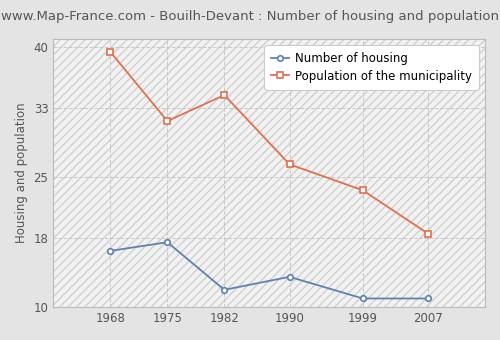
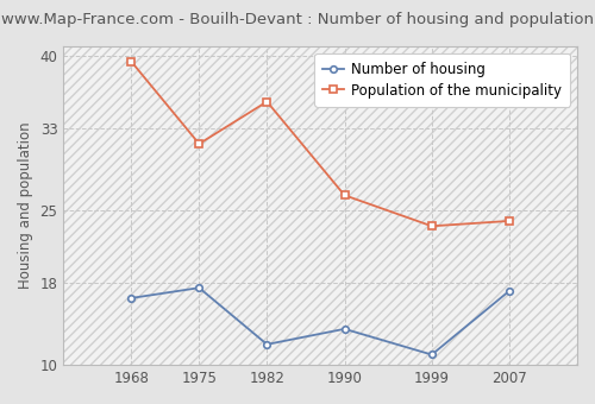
Population of the municipality/1982: 34.5 -> 35.6
Number of housing/2007: 11.0 -> 17.2
Population of the municipality/2007: 18.5 -> 24.0
